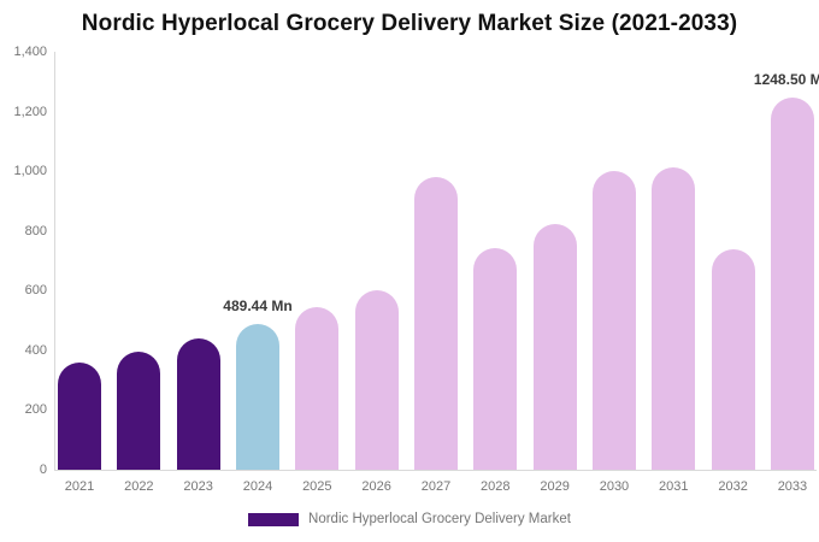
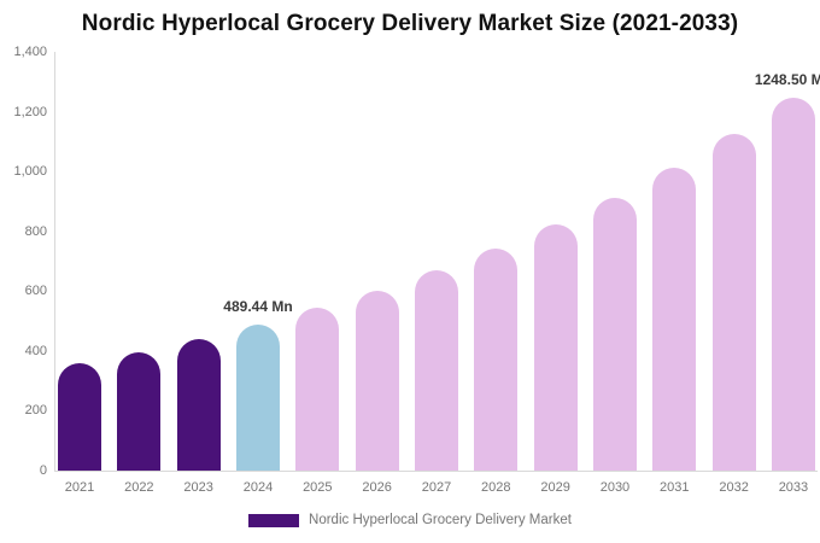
2027: 980 -> 670
2030: 1000 -> 910
2032: 740 -> 1130
